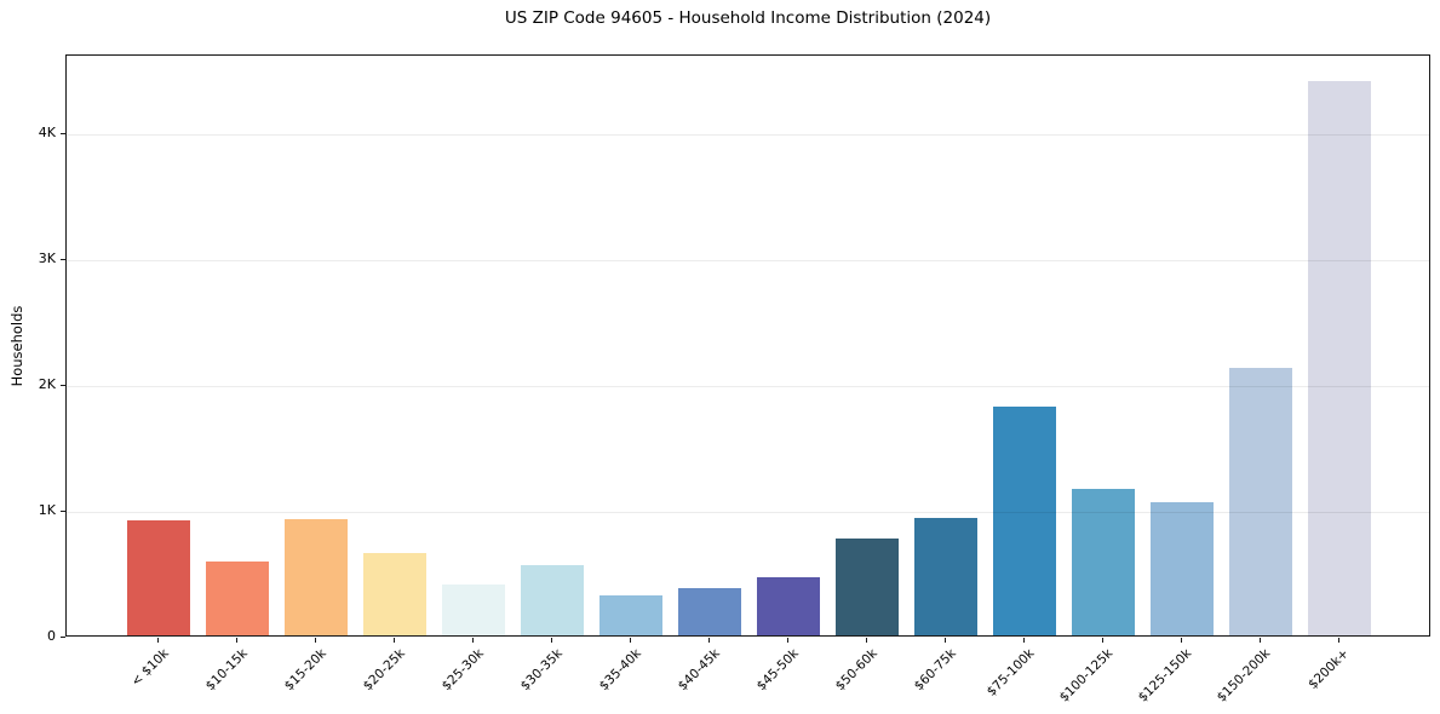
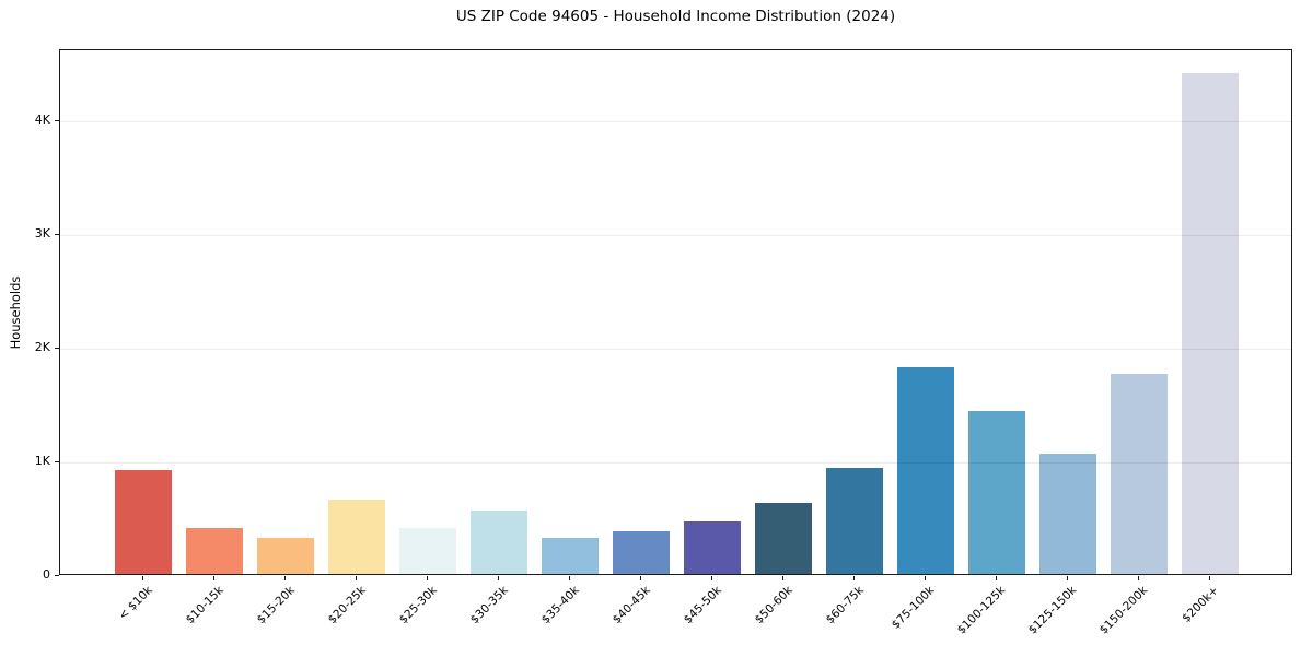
$10-15k: 0.59K -> 0.40K
$15-20k: 0.92K -> 0.32K
$50-60k: 0.77K -> 0.62K
$100-125k: 1.16K -> 1.43K
$150-200k: 2.13K -> 1.76K
